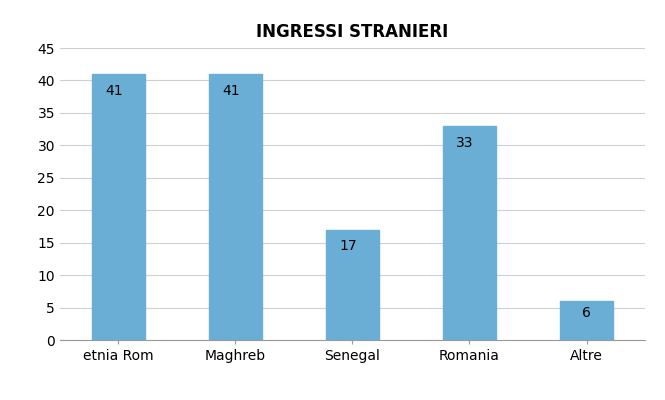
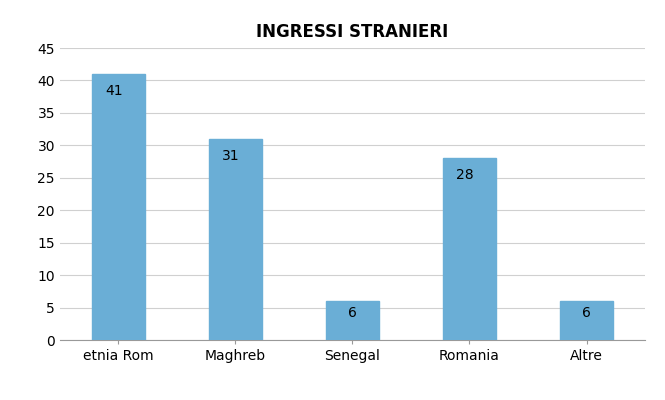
Maghreb: 41 -> 31
Senegal: 17 -> 6
Romania: 33 -> 28
